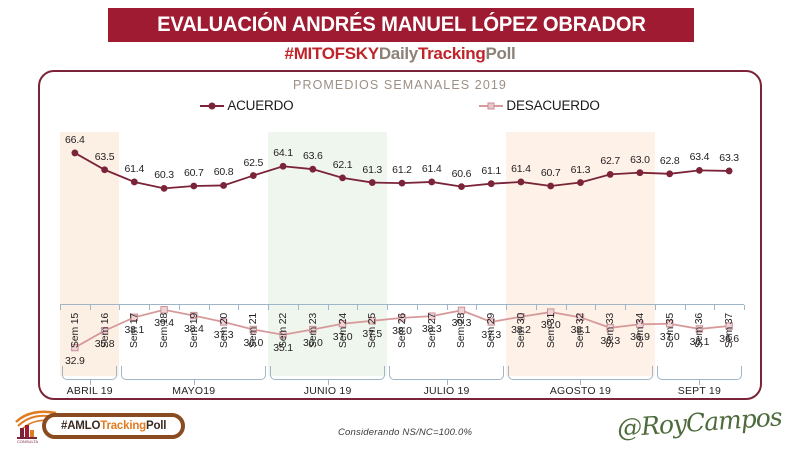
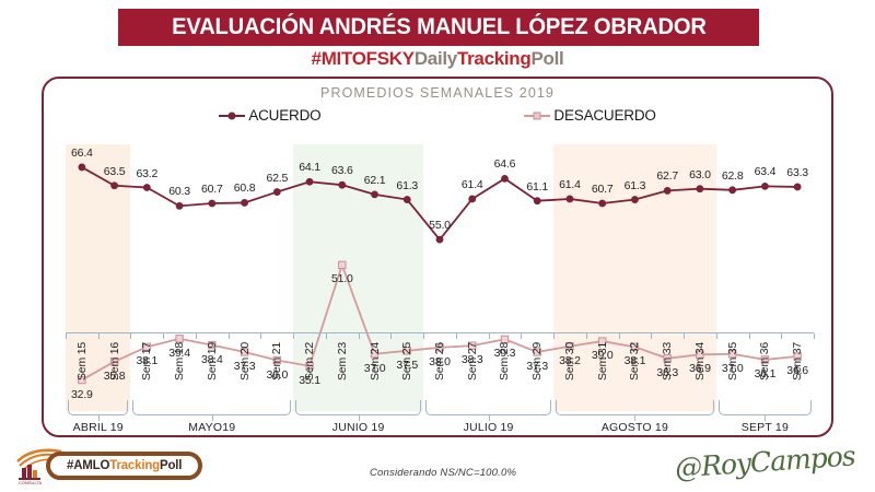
ACUERDO/Sem 17: 61.4 -> 63.2
DESACUERDO/Sem 23: 36.0 -> 51.0
ACUERDO/Sem 26: 61.2 -> 55.0
ACUERDO/Sem 28: 60.6 -> 64.6
